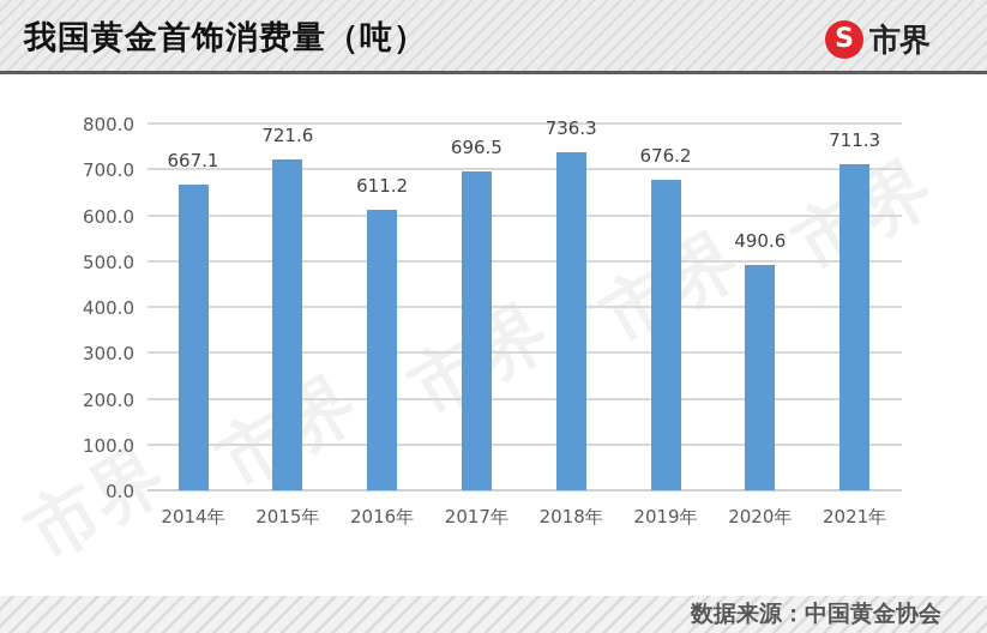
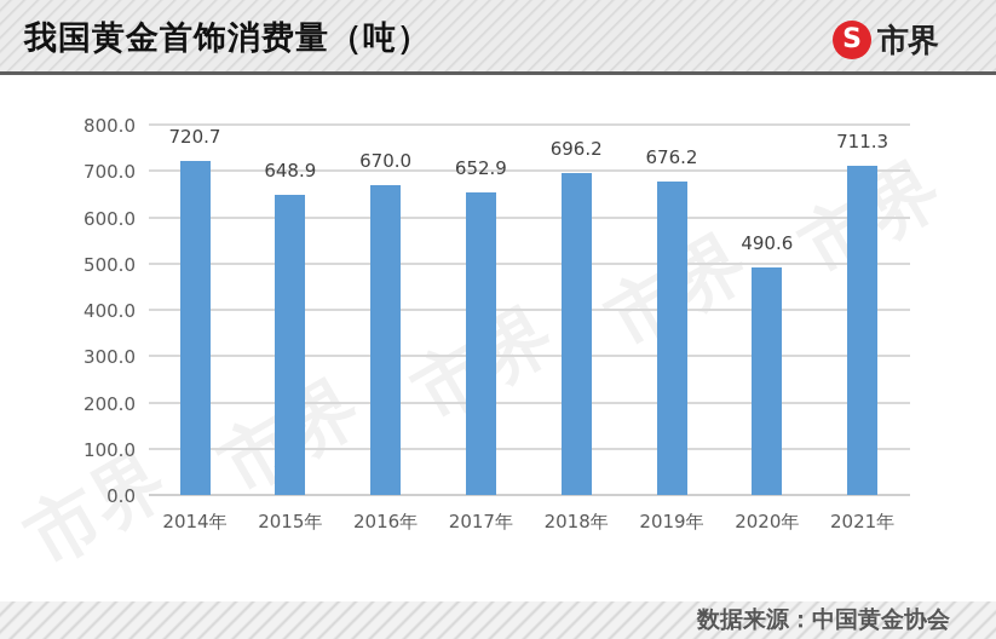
2014年: 667.1 -> 720.7
2015年: 721.6 -> 648.9
2016年: 611.2 -> 670.0
2017年: 696.5 -> 652.9
2018年: 736.3 -> 696.2
